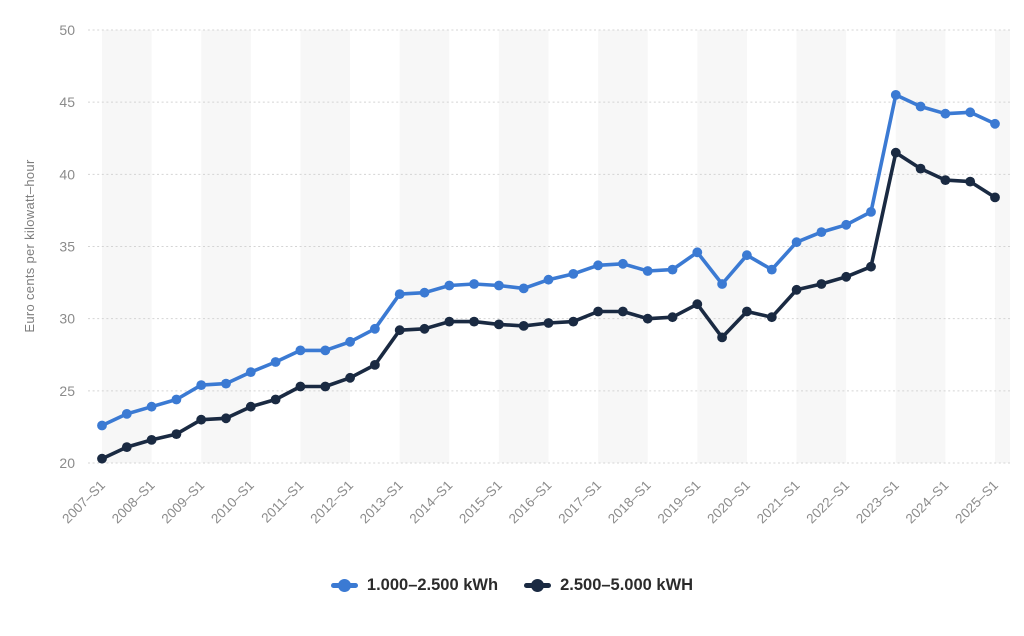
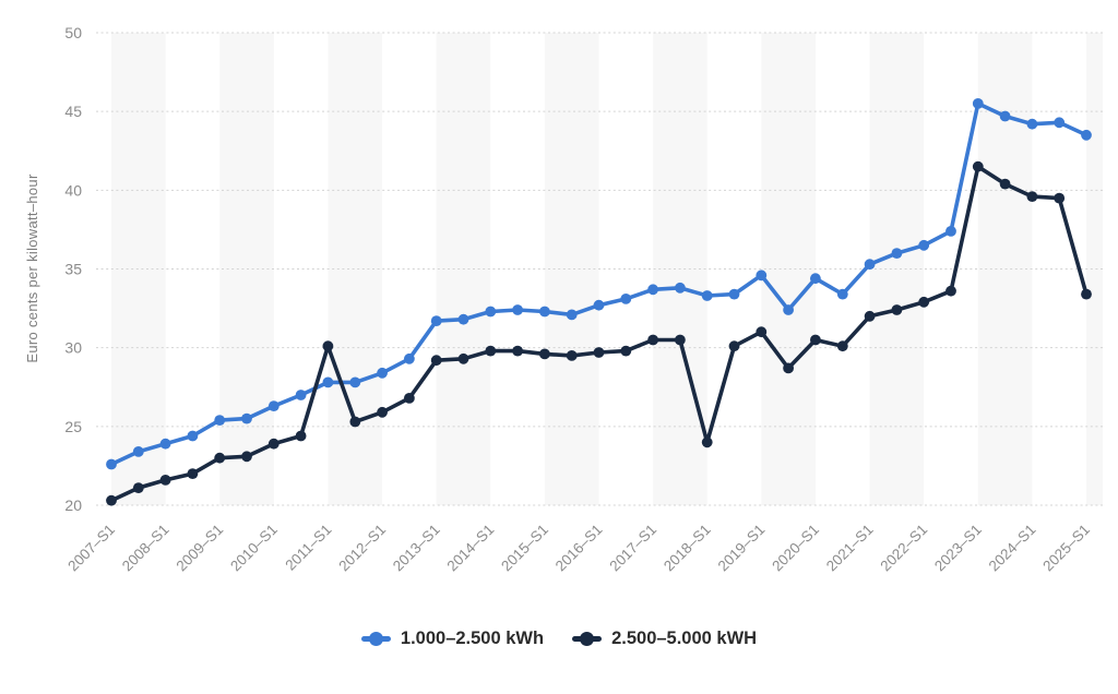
2.500–5.000 kWH/2011–S1: 25.3 -> 30.1
2.500–5.000 kWH/2018–S1: 30.0 -> 24.0
2.500–5.000 kWH/2025–S1: 38.4 -> 33.4
